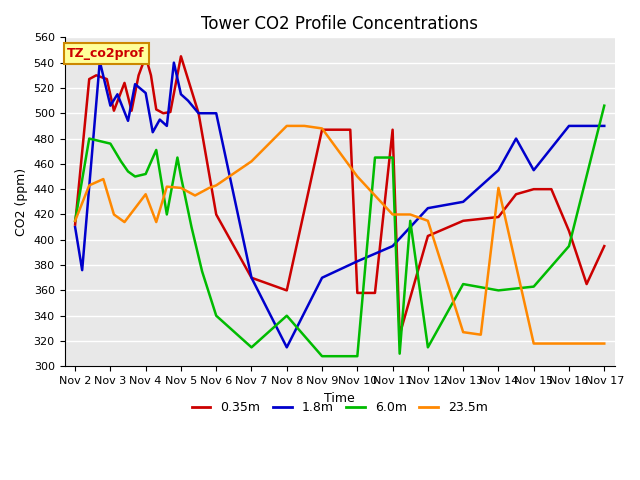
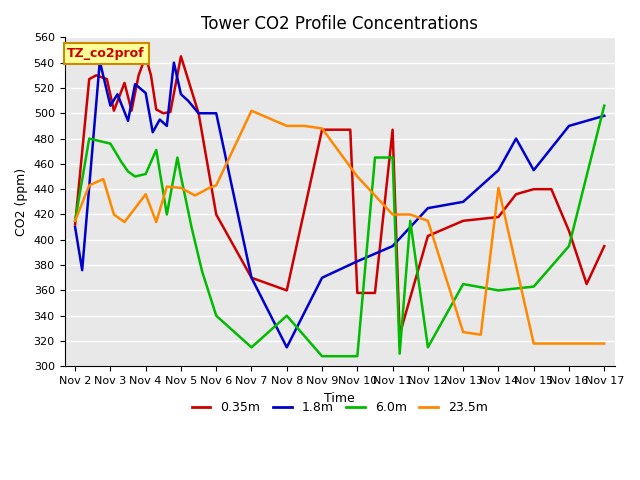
23.5m/Nov 7: 462 -> 502
1.8m/Nov 17: 490 -> 498
